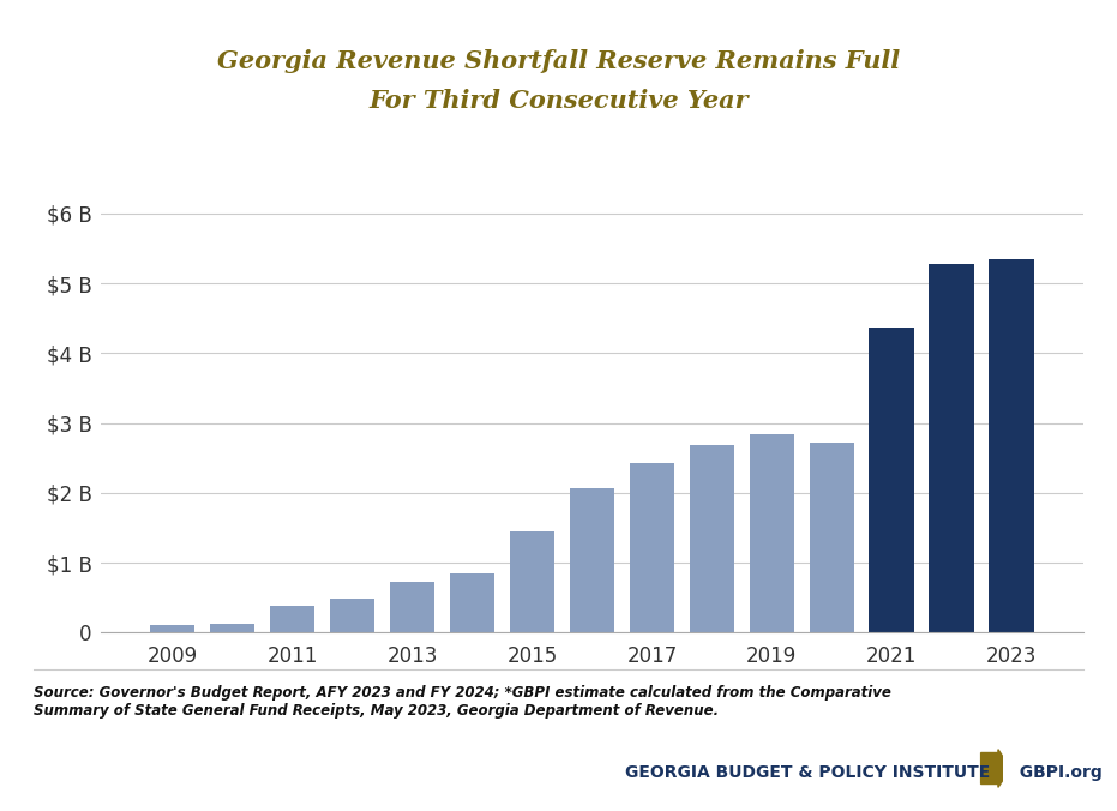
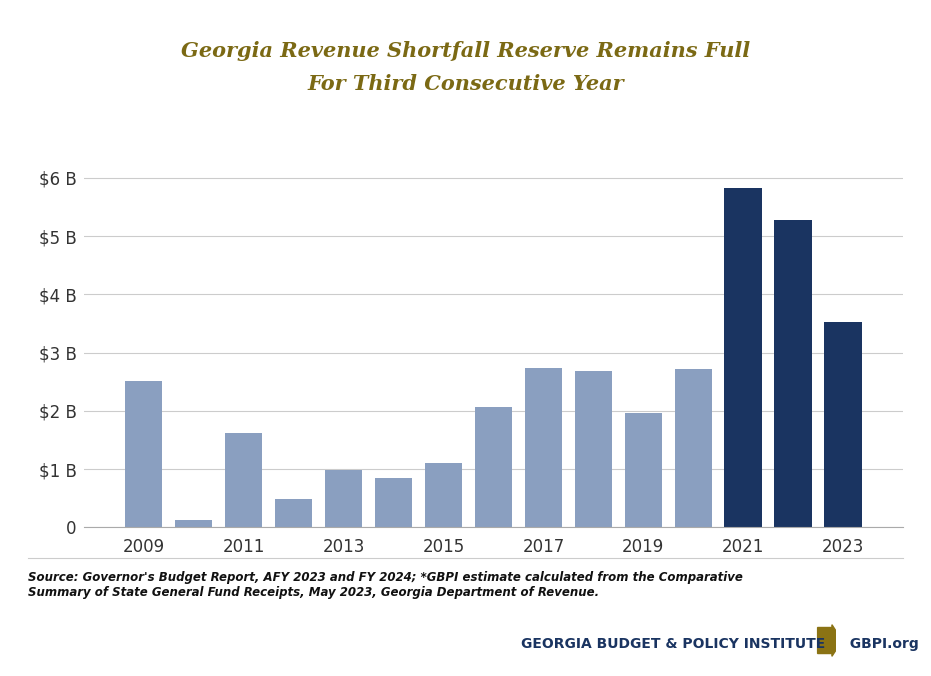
2009: $0.10 B -> $2.52 B
2011: $0.38 B -> $1.62 B
2013: $0.72 B -> $0.98 B
2015: $1.45 B -> $1.10 B
2017: $2.42 B -> $2.74 B
2019: $2.84 B -> $1.96 B
2021: $4.37 B -> $5.82 B
2023: $5.34 B -> $3.52 B
